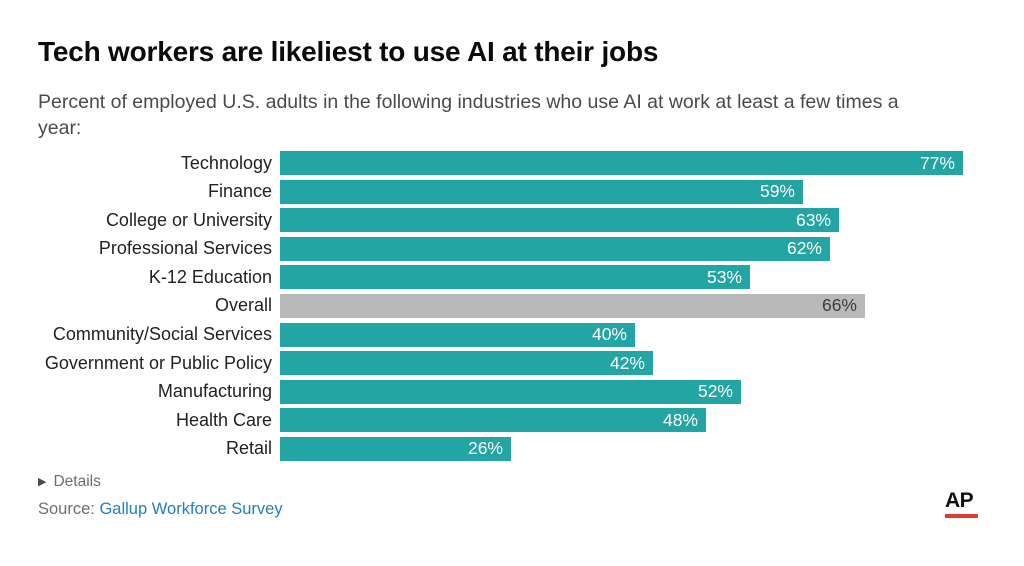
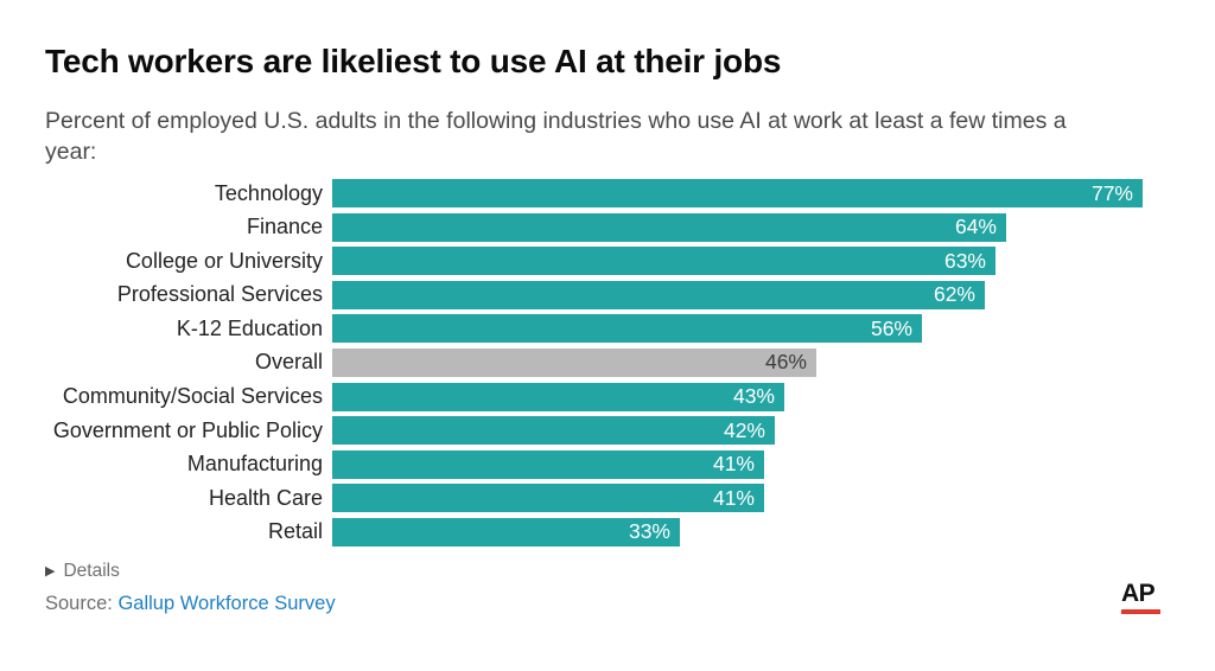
Finance: 59% -> 64%
K-12 Education: 53% -> 56%
Overall: 66% -> 46%
Community/Social Services: 40% -> 43%
Manufacturing: 52% -> 41%
Health Care: 48% -> 41%
Retail: 26% -> 33%
